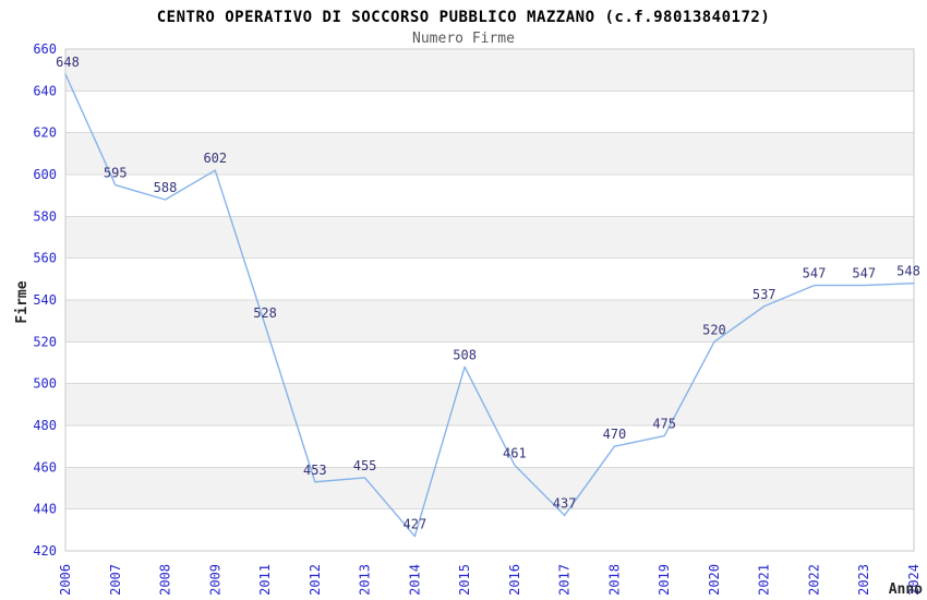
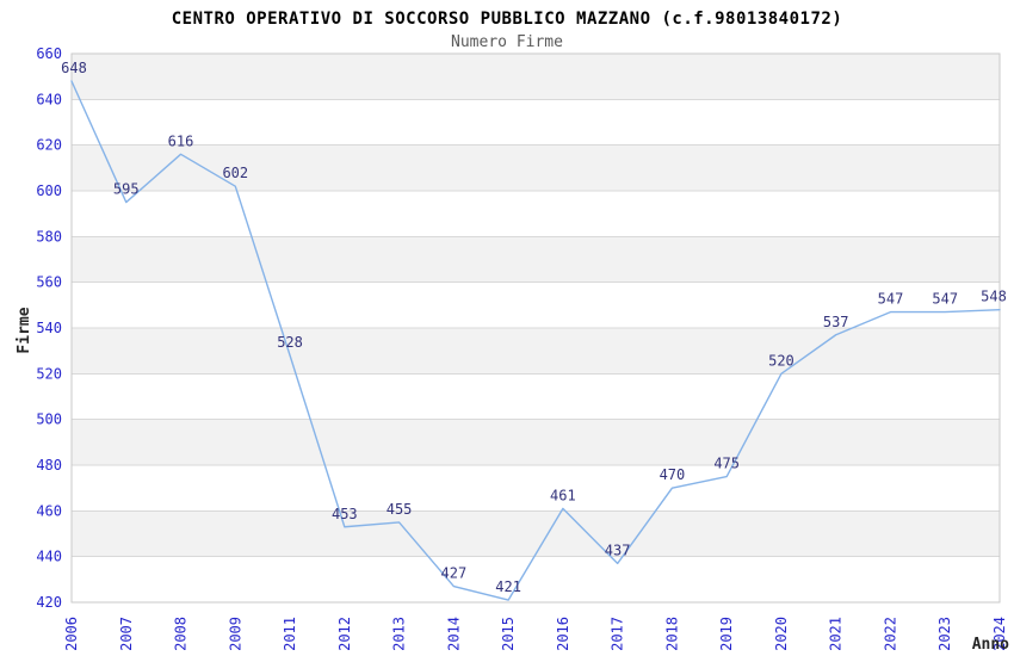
2008: 588 -> 616
2015: 508 -> 421
